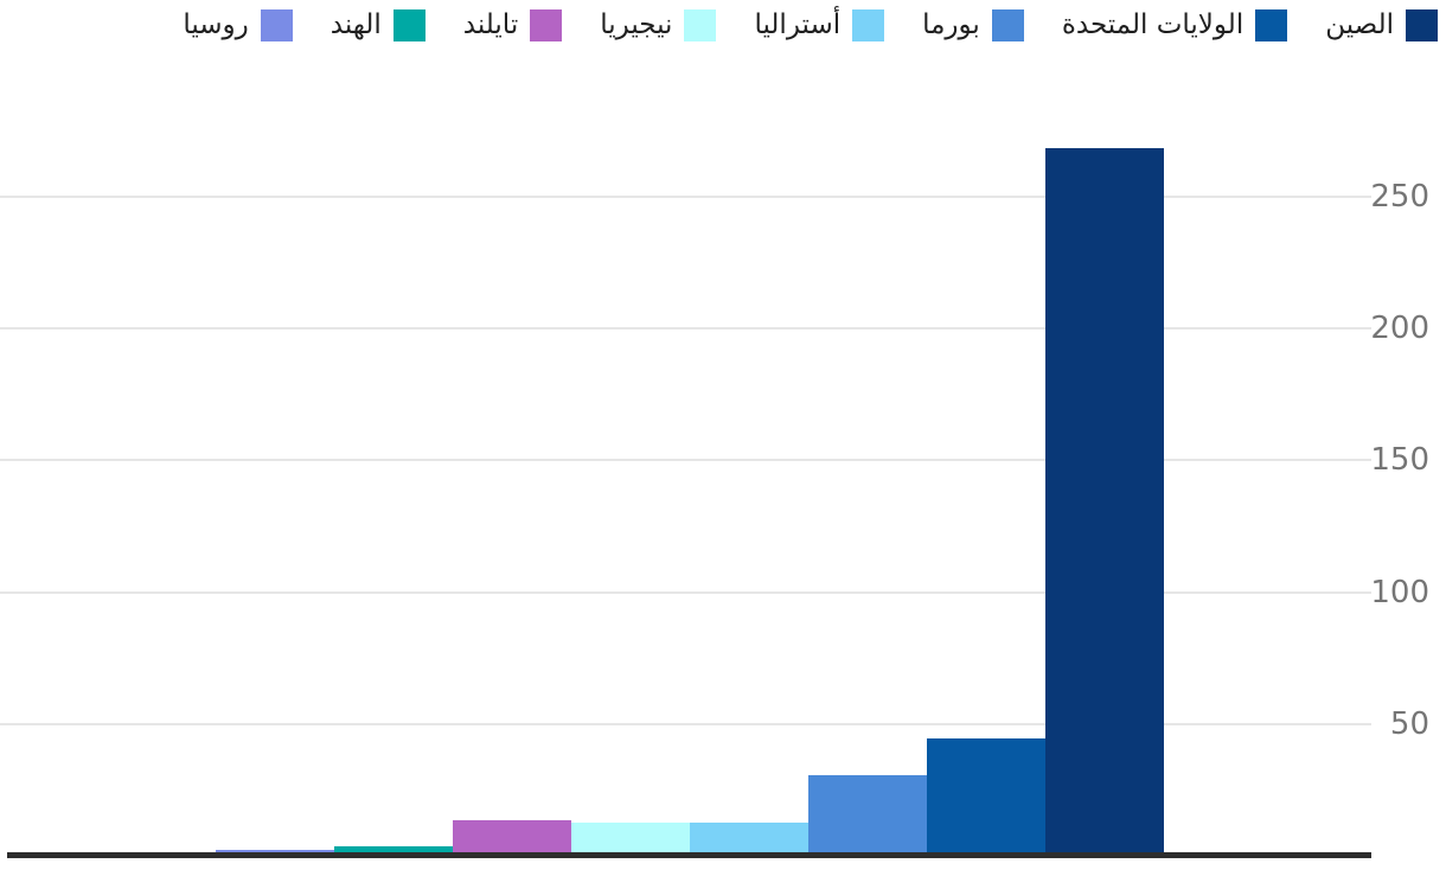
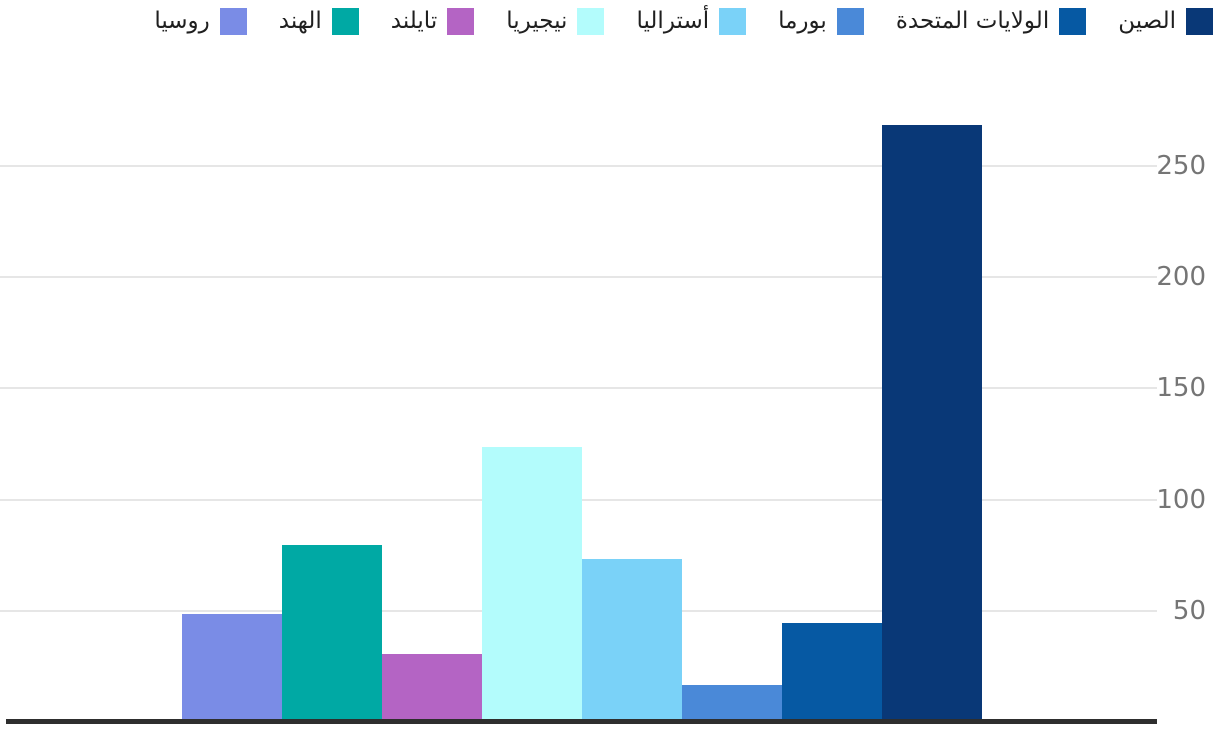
روسيا: 2 -> 48
الهند: 3 -> 79
تايلند: 13 -> 30
نيجيريا: 12 -> 123
أستراليا: 12 -> 73
بورما: 30 -> 16
